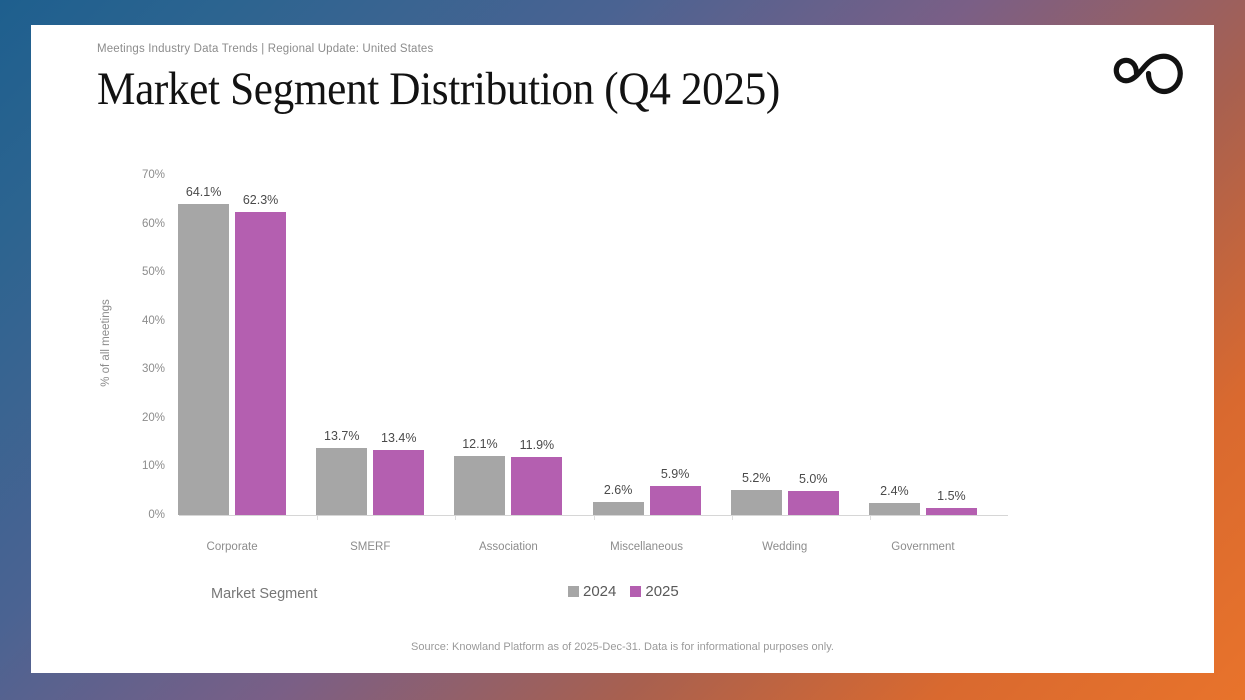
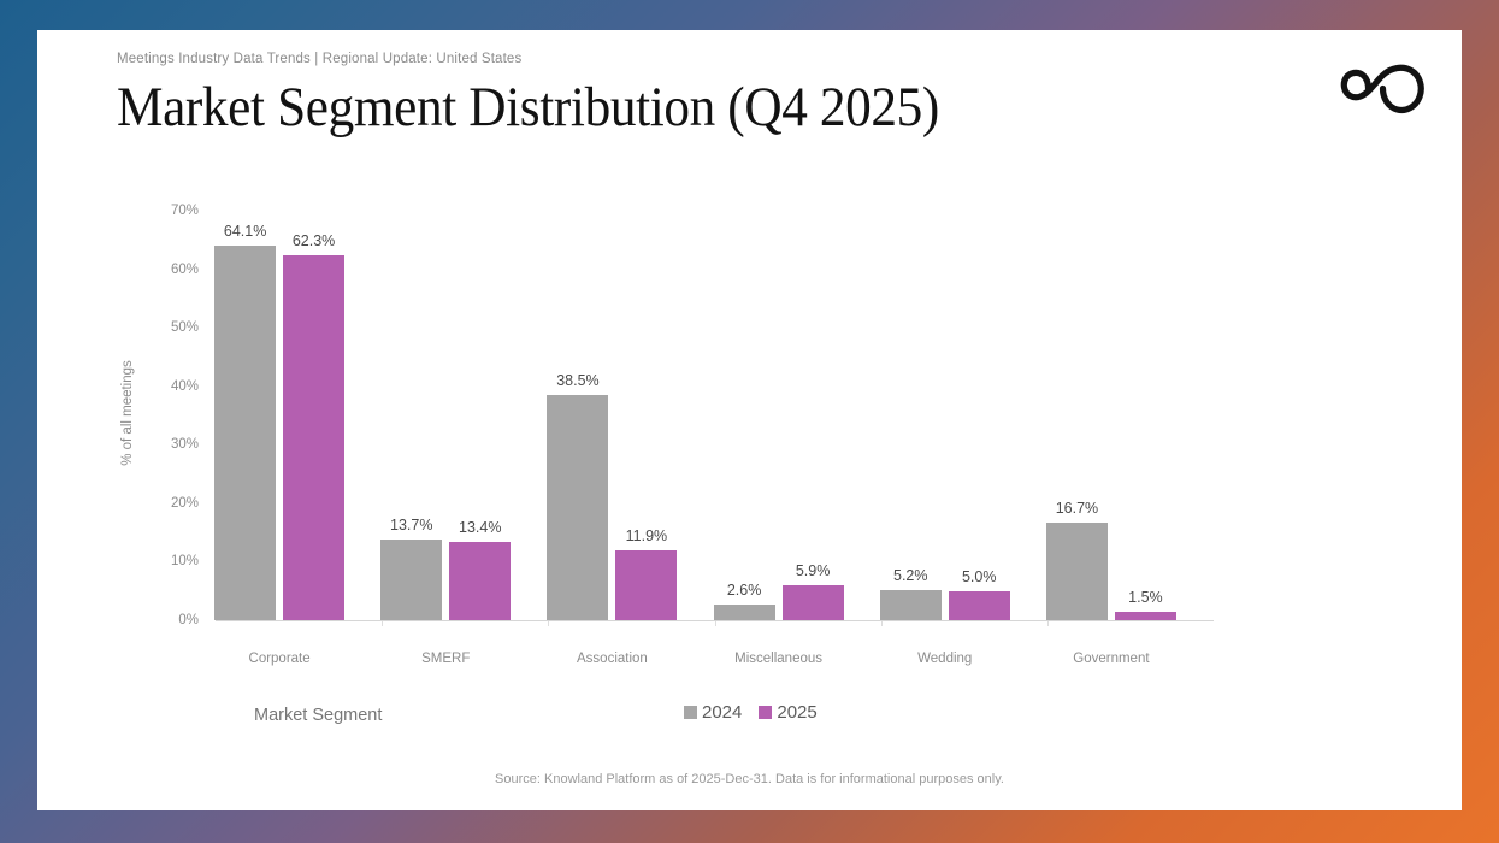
2024/Association: 12.1% -> 38.5%
2024/Government: 2.4% -> 16.7%
